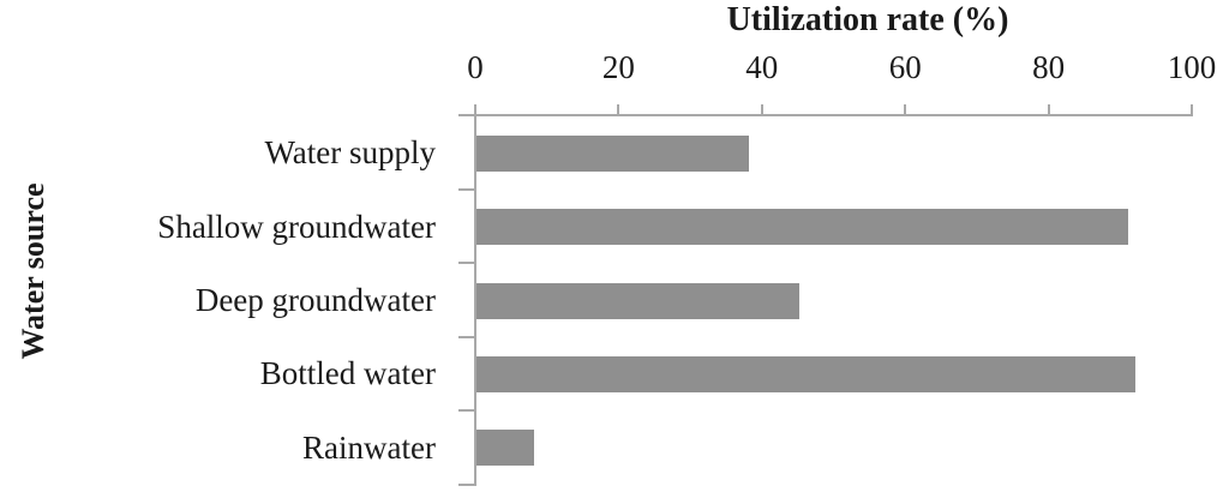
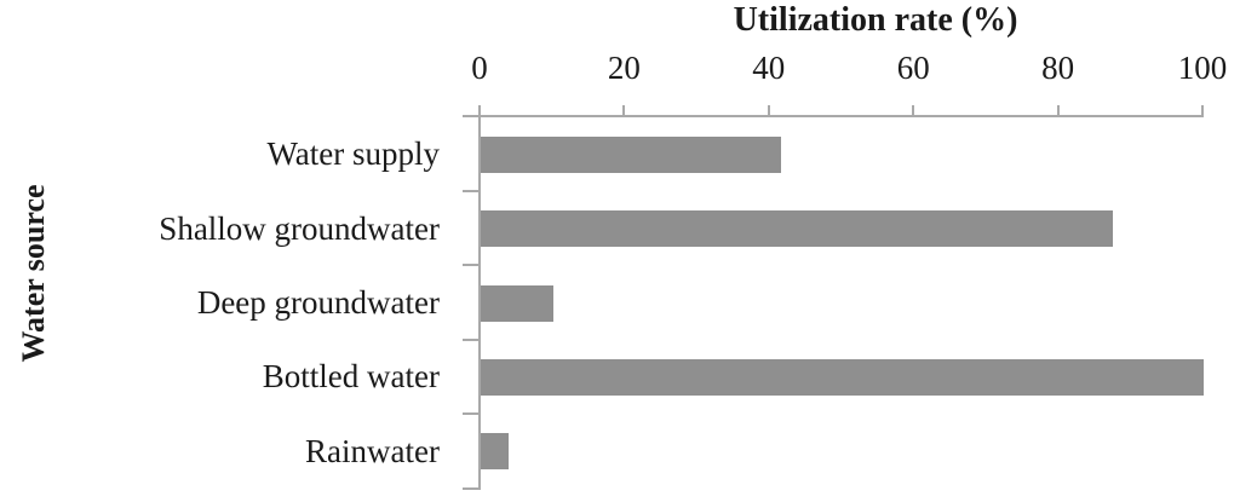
Water supply: 38 -> 42
Shallow groundwater: 91 -> 88
Deep groundwater: 45 -> 10
Bottled water: 92 -> 100
Rainwater: 8 -> 4
